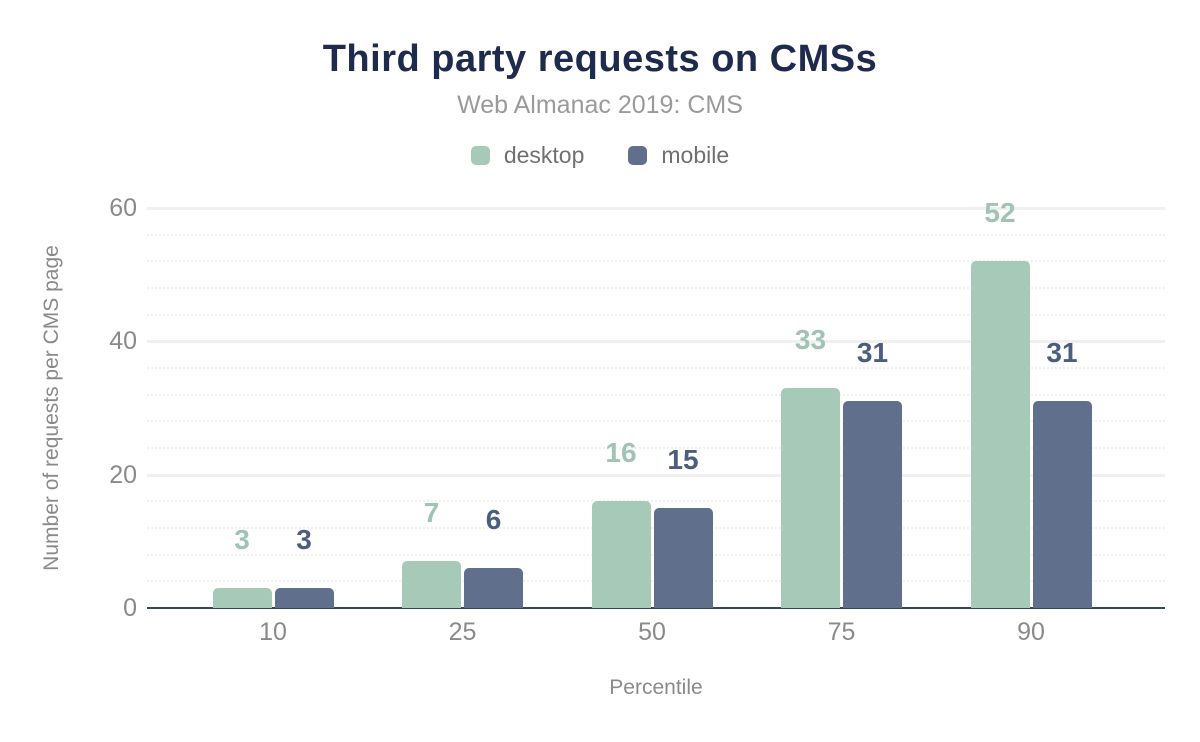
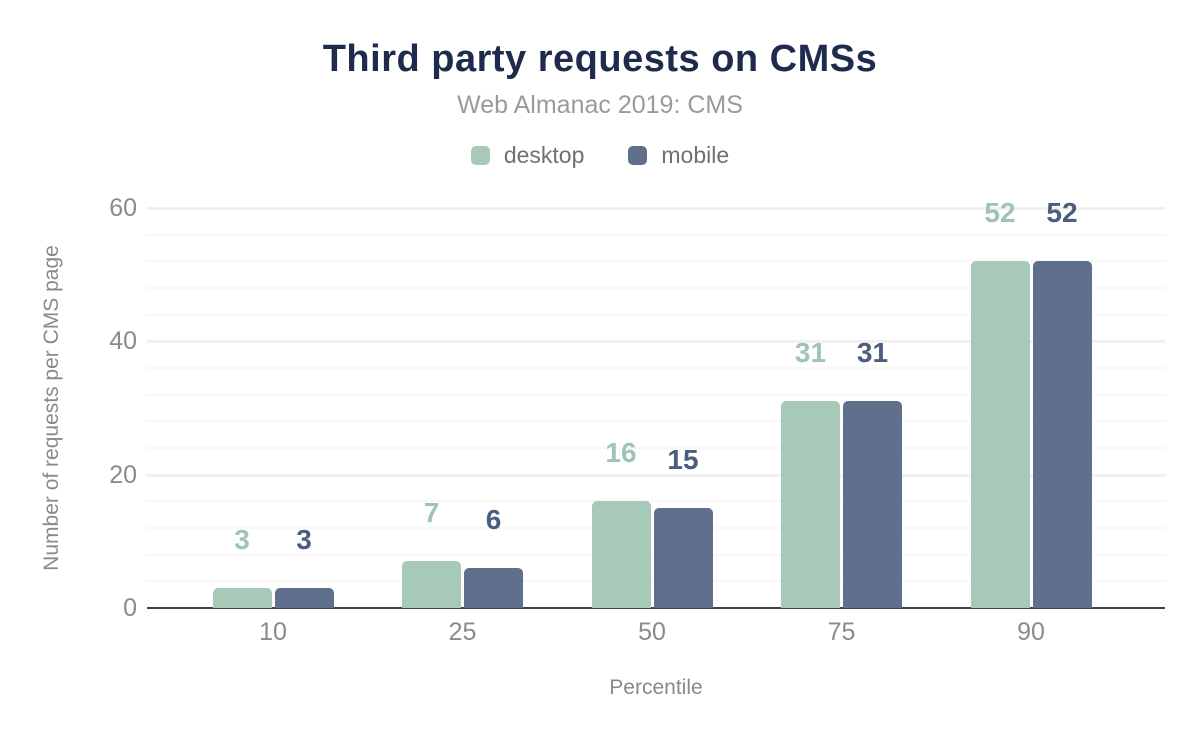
desktop/75: 33 -> 31
mobile/90: 31 -> 52
